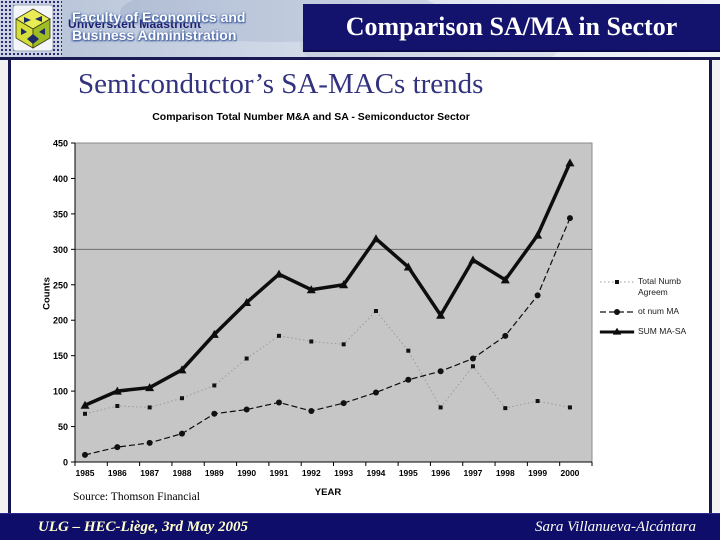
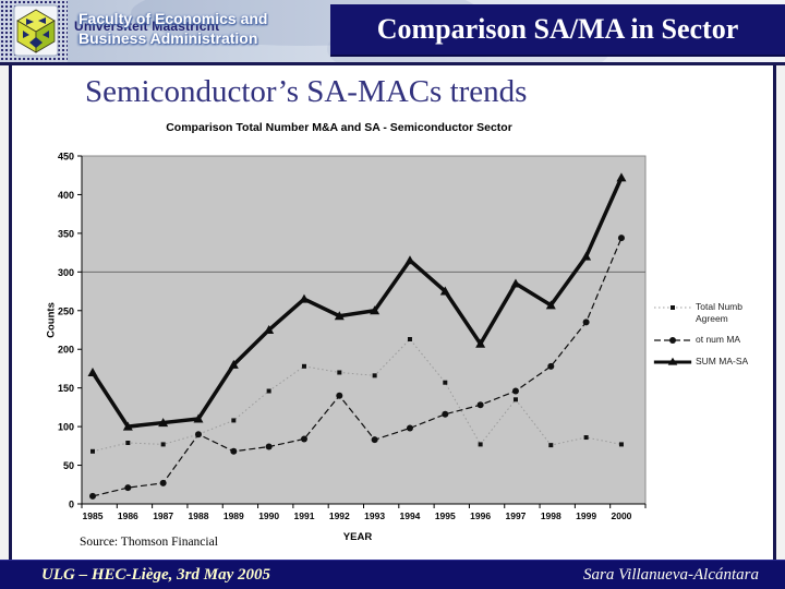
SUM MA-SA/1985: 80 -> 170
ot num MA/1988: 40 -> 90
SUM MA-SA/1988: 130 -> 110
ot num MA/1992: 70 -> 140
